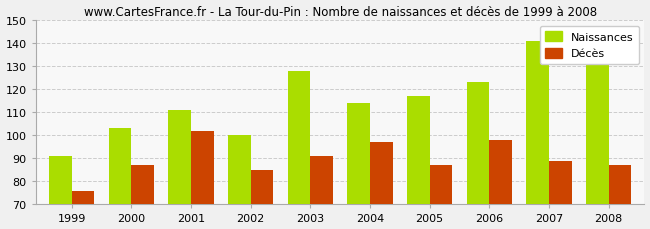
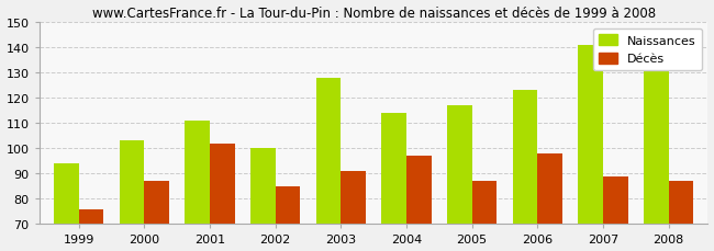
Naissances/1999: 91 -> 94
